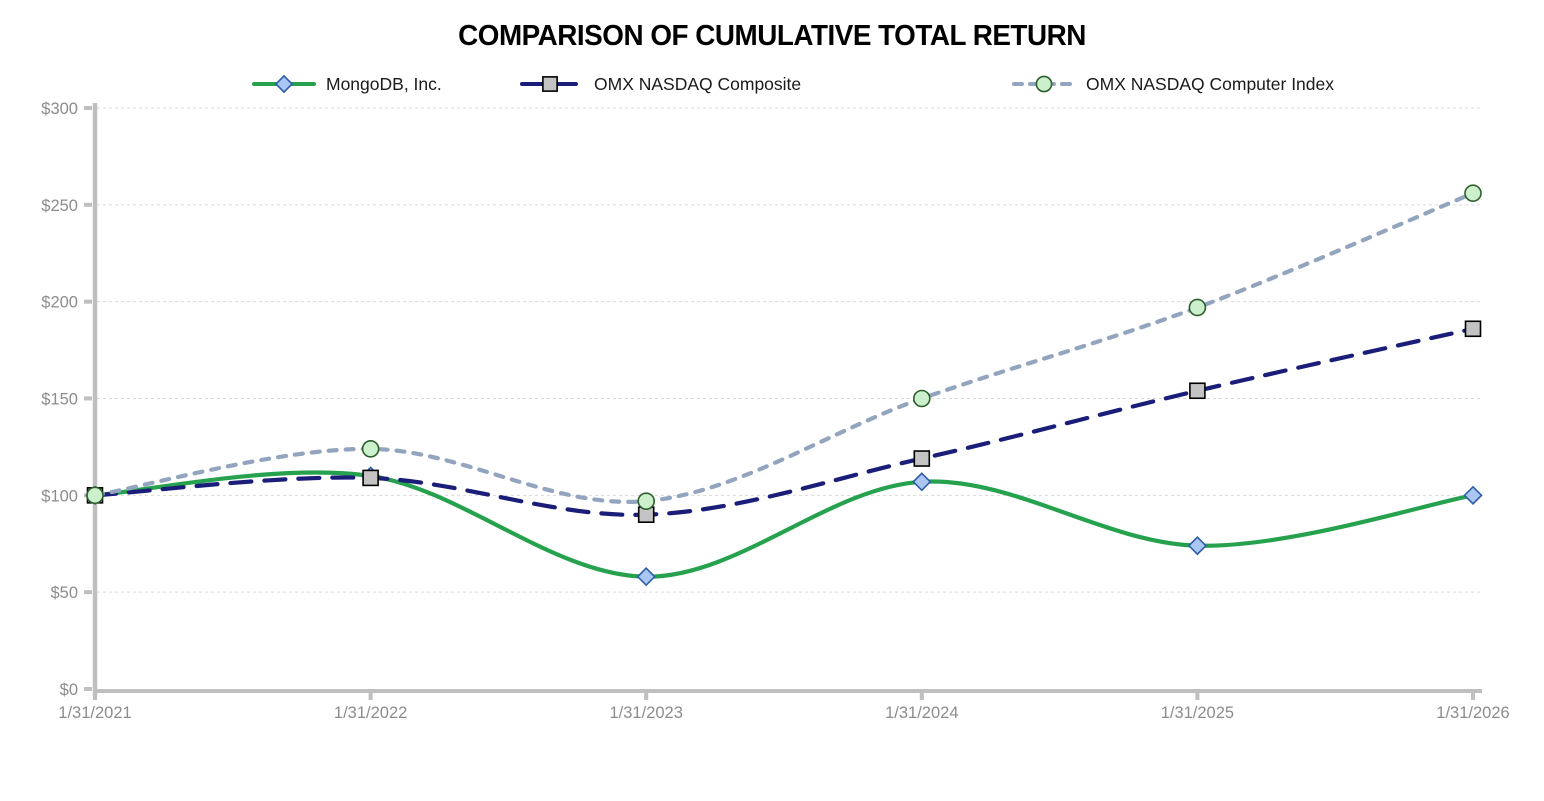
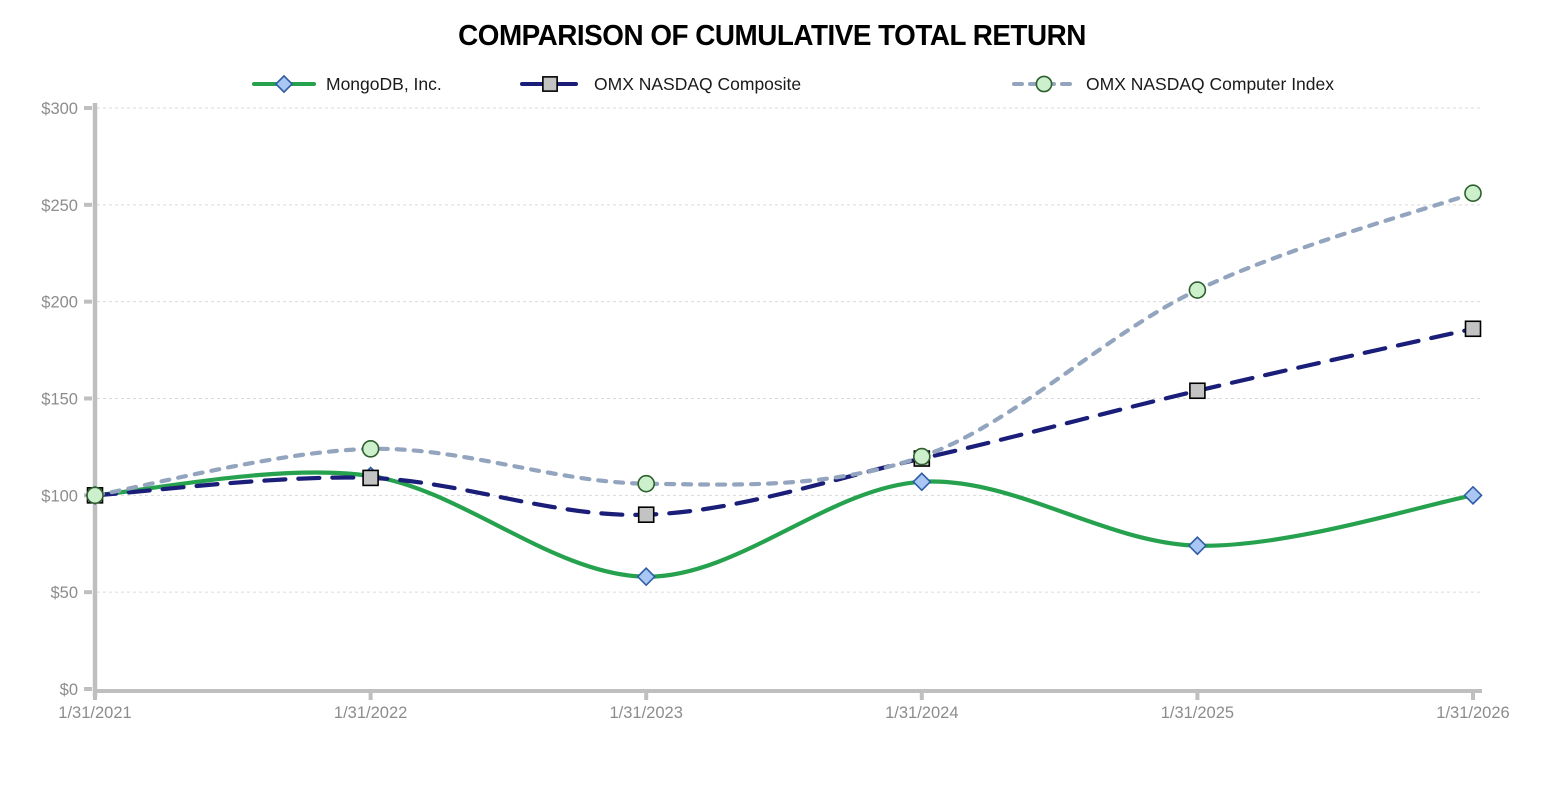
OMX NASDAQ Computer Index/1/31/2023: $97 -> $106
OMX NASDAQ Computer Index/1/31/2024: $150 -> $120
OMX NASDAQ Computer Index/1/31/2025: $197 -> $206
